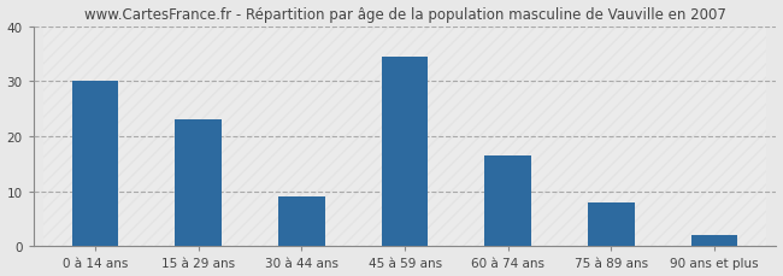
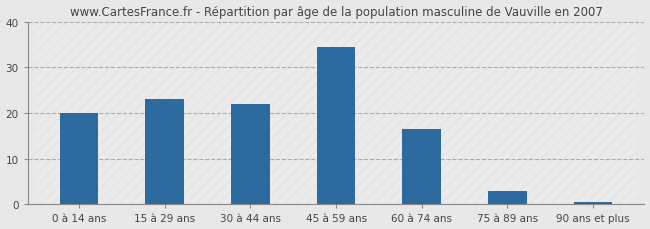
0 à 14 ans: 30.0 -> 20.0
30 à 44 ans: 9.0 -> 22.0
75 à 89 ans: 8.0 -> 3.0
90 ans et plus: 2.0 -> 0.5
